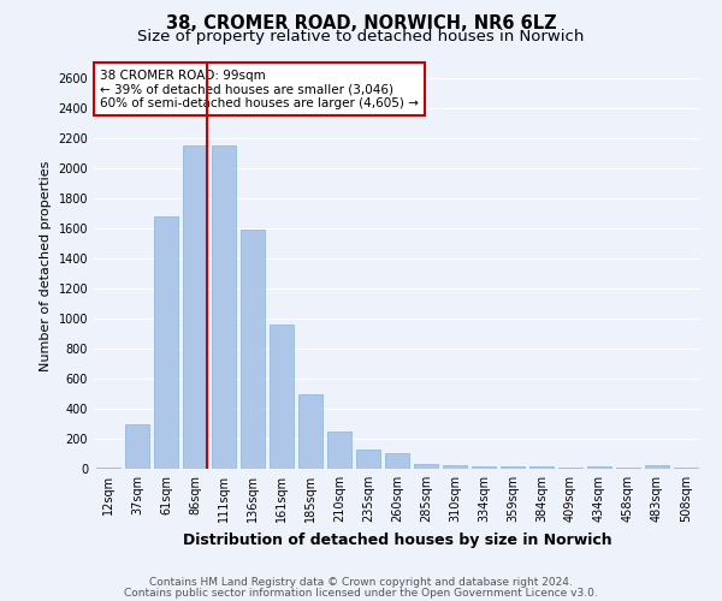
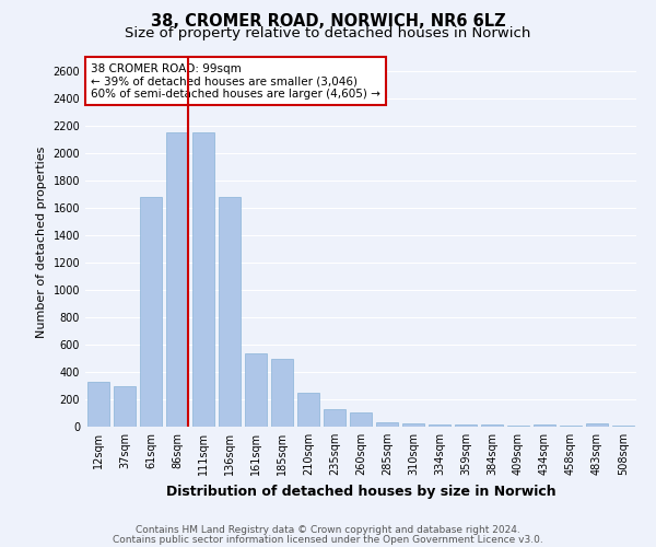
12sqm: 10 -> 330
136sqm: 1590 -> 1680
161sqm: 960 -> 540
